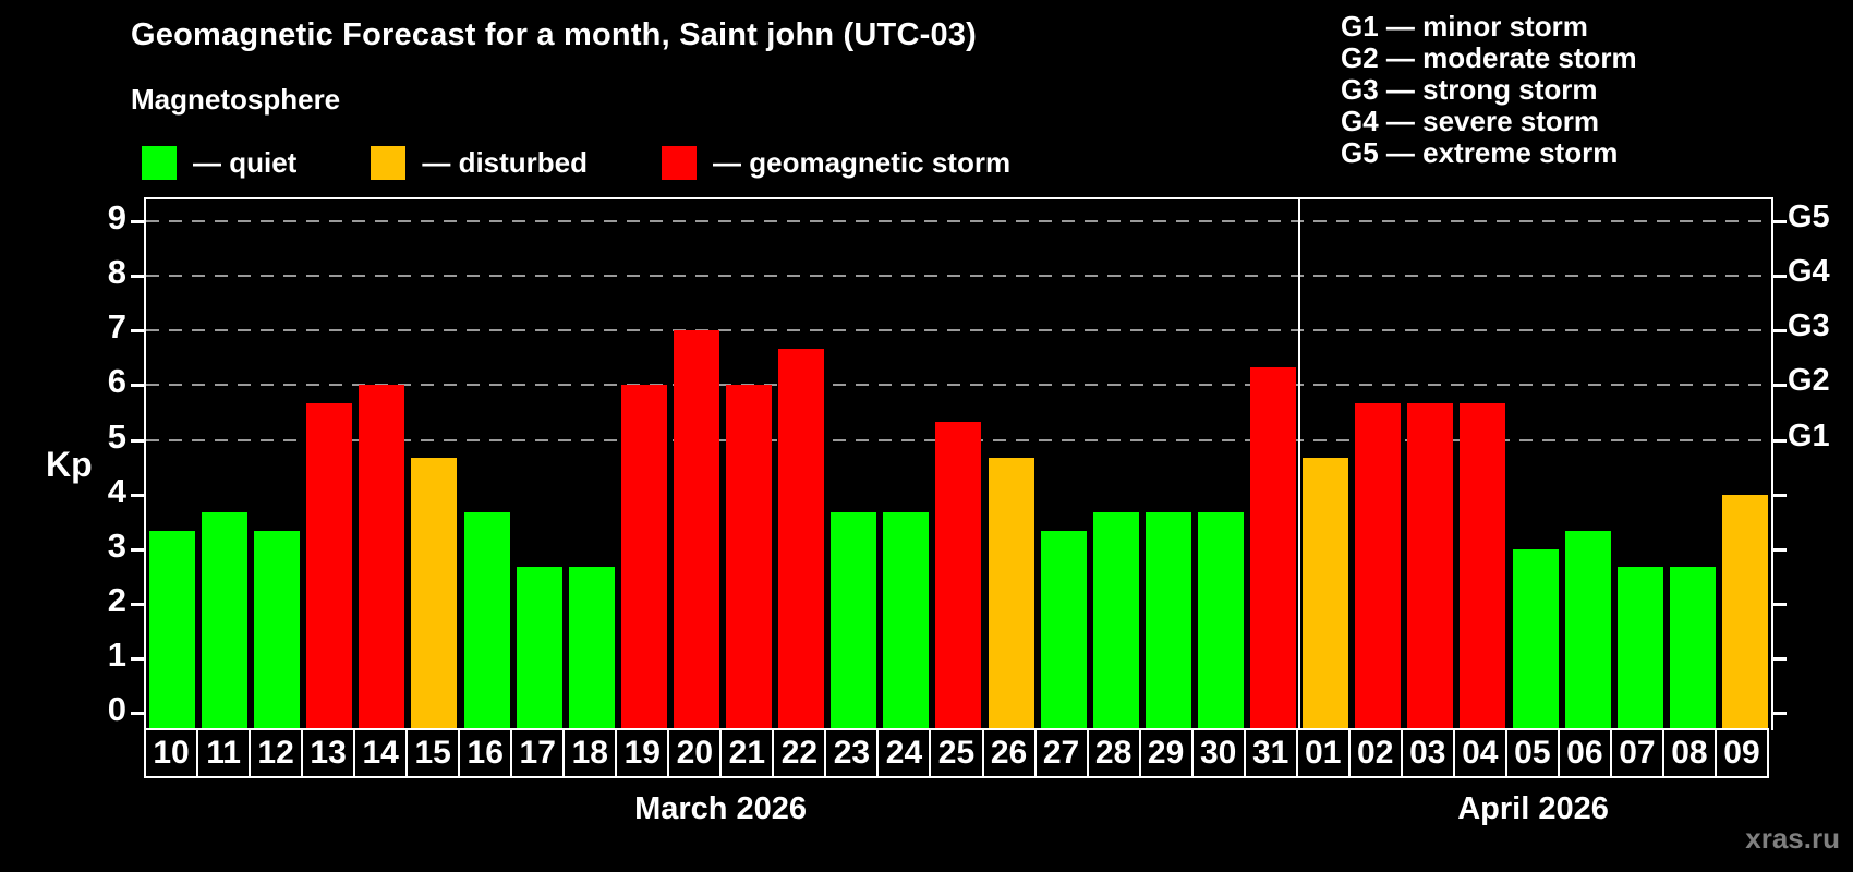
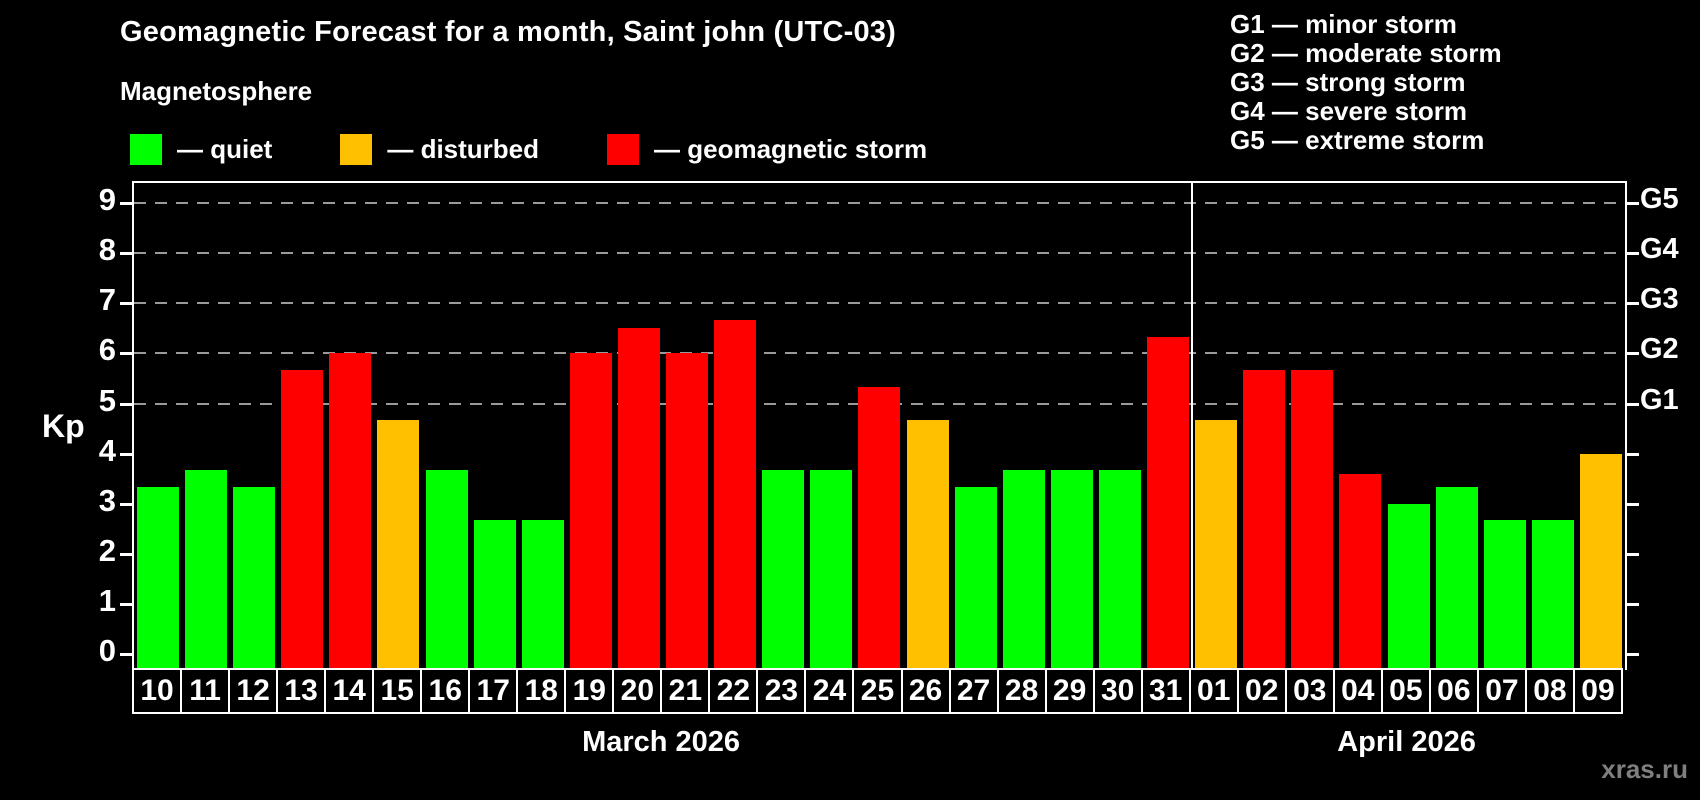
20: 7.0 -> 6.5
04: 5.7 -> 3.6
